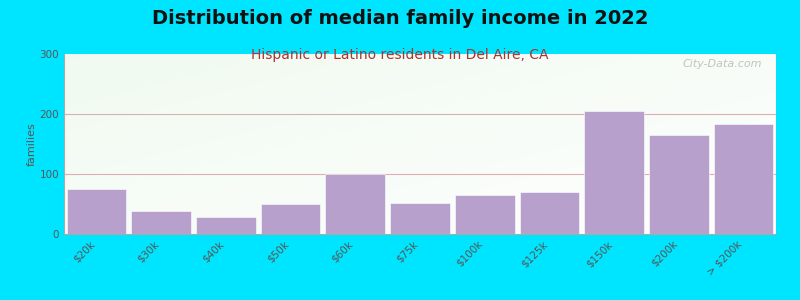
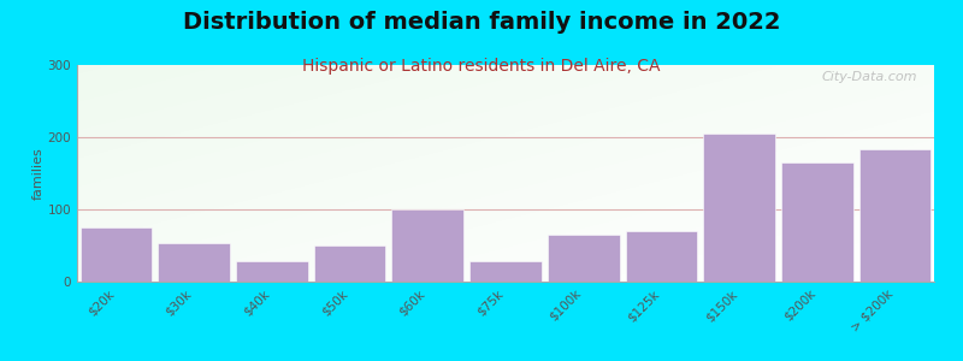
$30k: 38 -> 54
$75k: 52 -> 28
